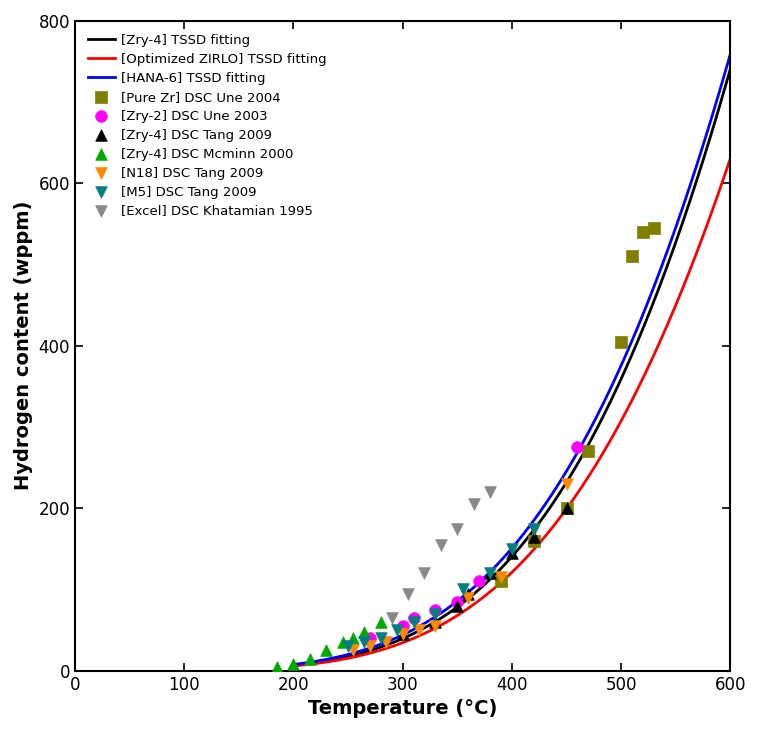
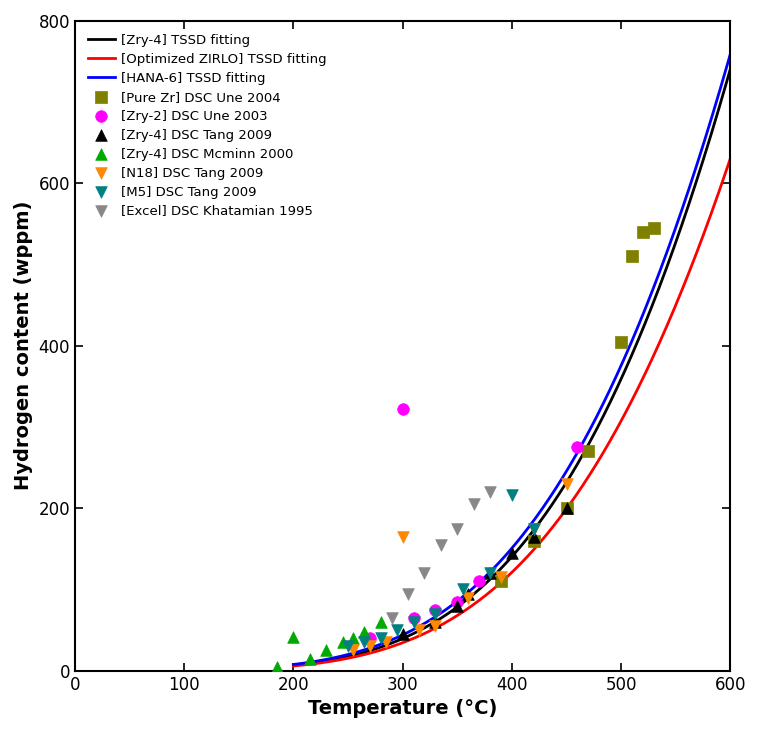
[Zry-4] DSC Mcminn 2000/200: 8 -> 42
[Zry-2] DSC Une 2003/300: 55 -> 322
[N18] DSC Tang 2009/300: 45 -> 164
[M5] DSC Tang 2009/400: 150 -> 216
